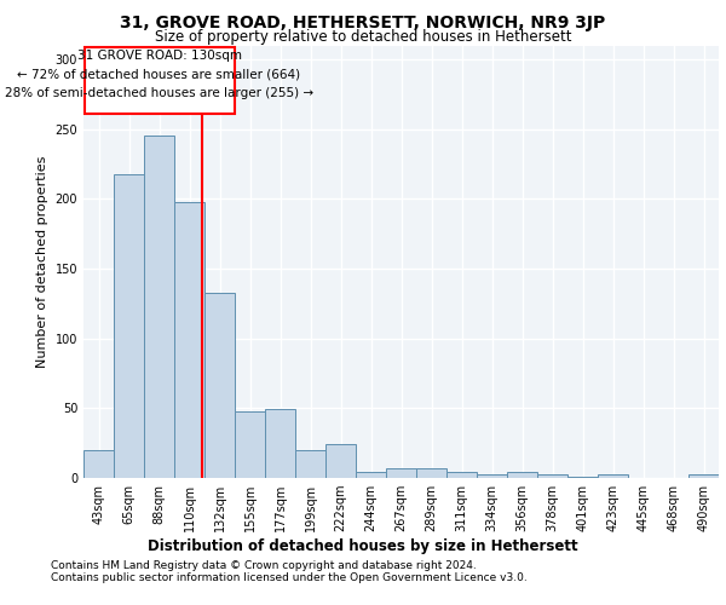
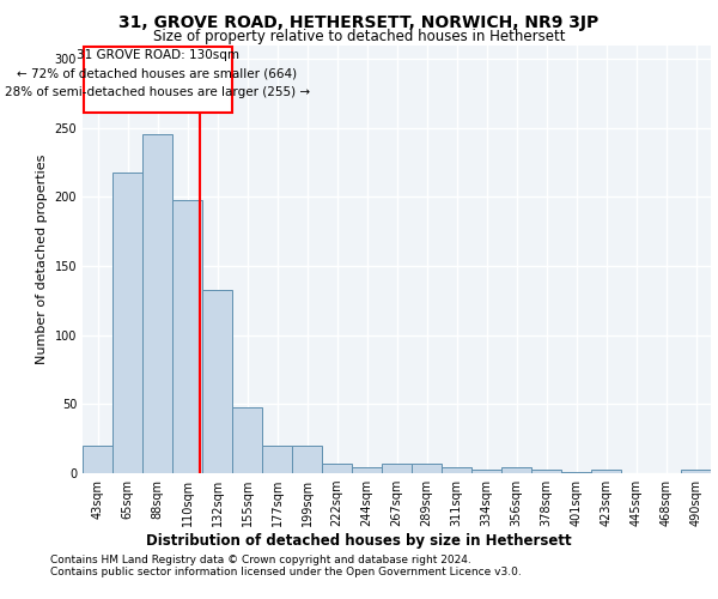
177sqm: 49 -> 20
222sqm: 24 -> 7
